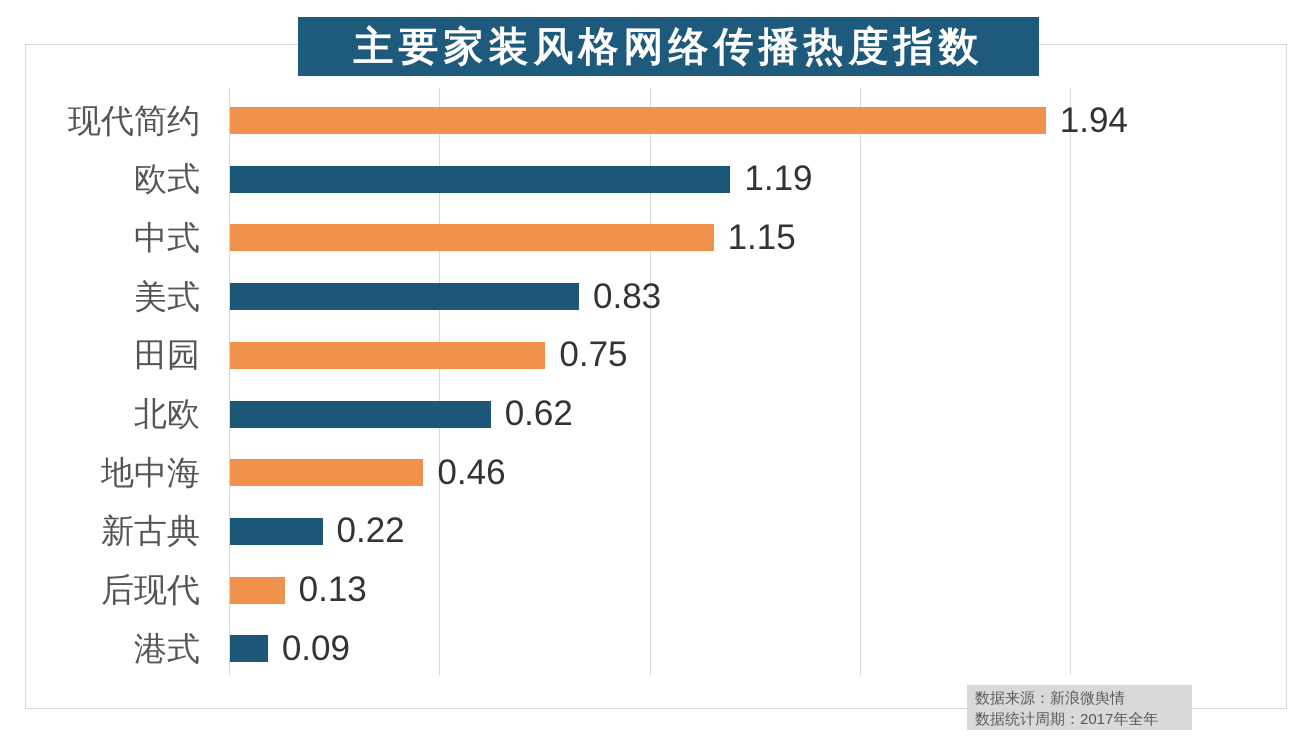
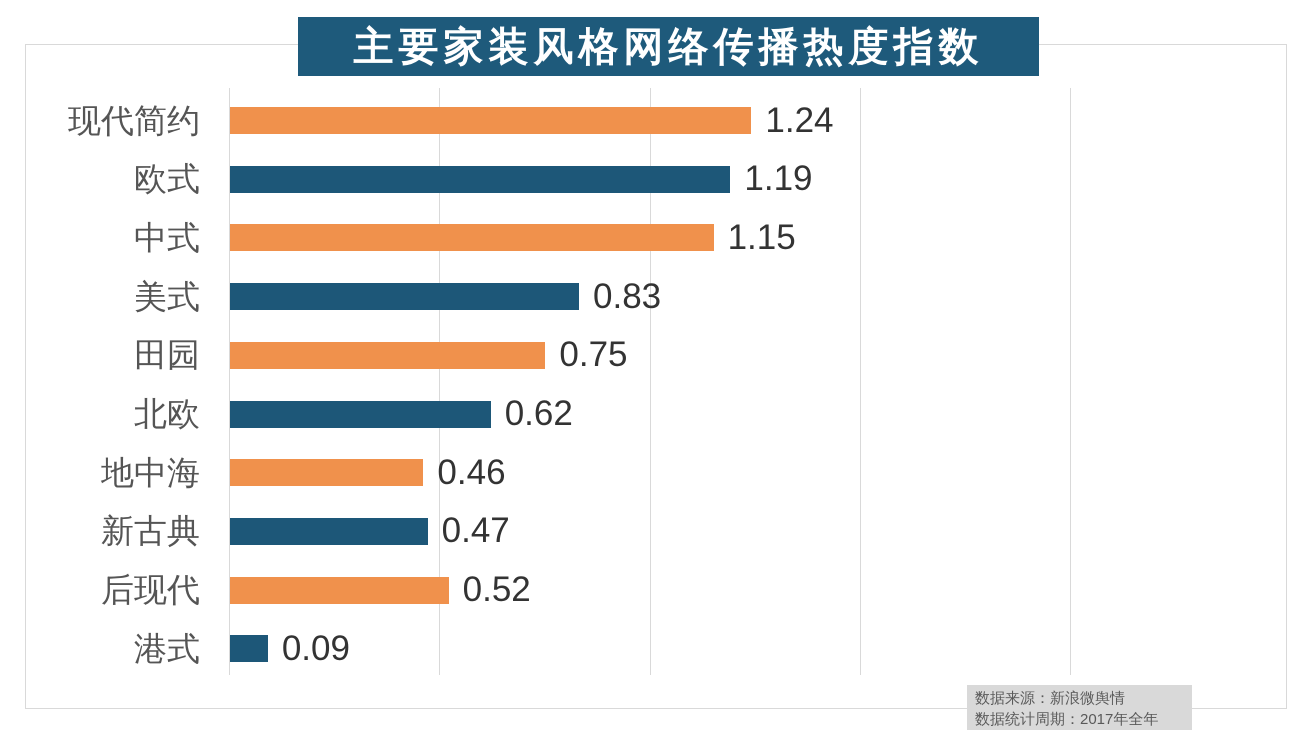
现代简约: 1.94 -> 1.24
新古典: 0.22 -> 0.47
后现代: 0.13 -> 0.52
